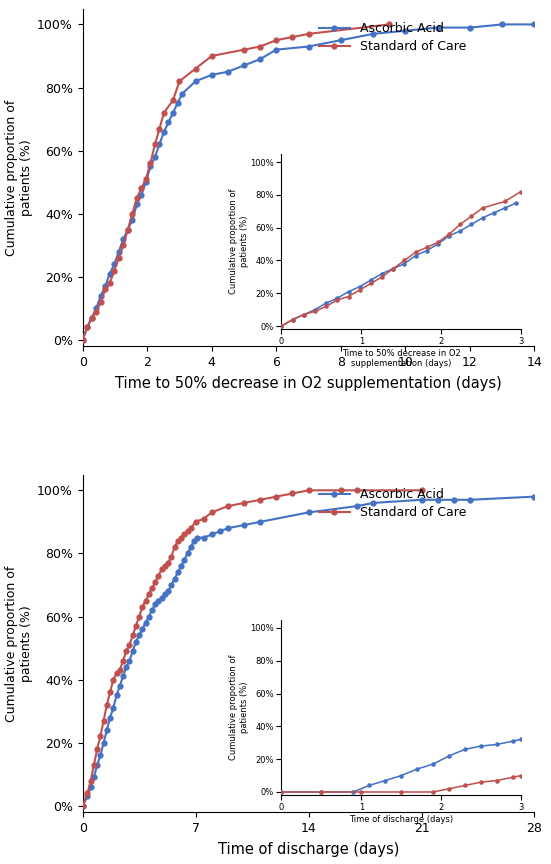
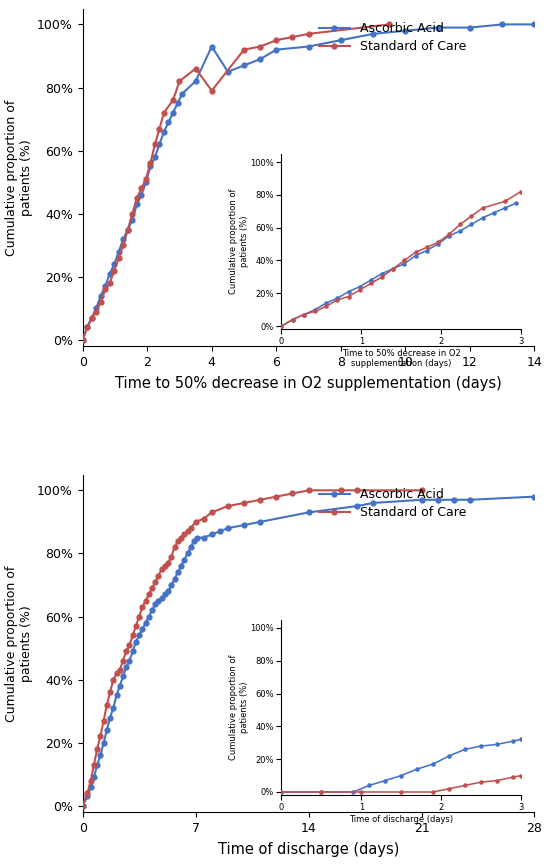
Ascorbic Acid/4: 84% -> 93%
Standard of Care/4: 90% -> 79%
